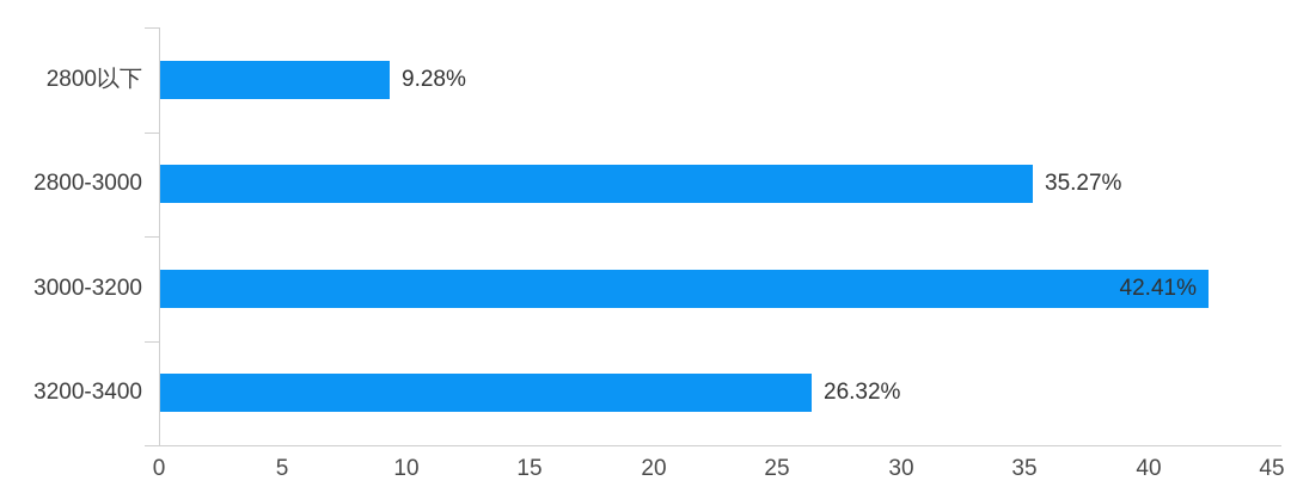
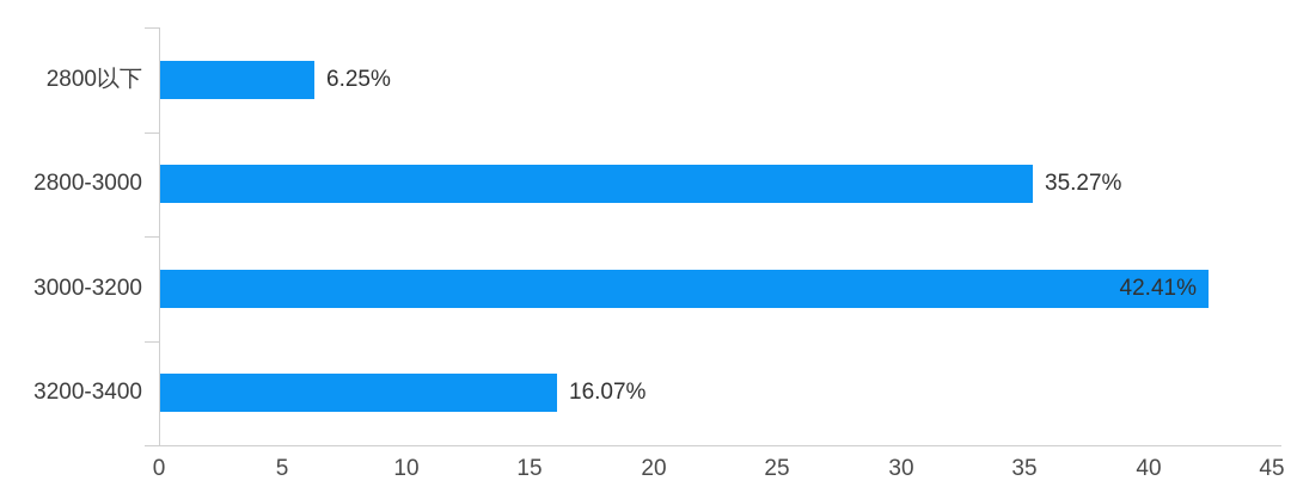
2800以下: 9.28% -> 6.25%
3200-3400: 26.32% -> 16.07%
